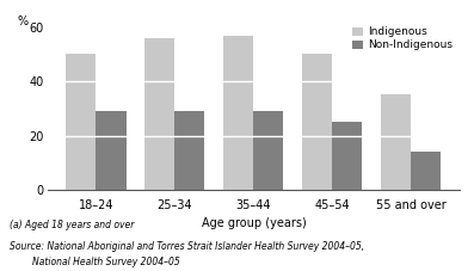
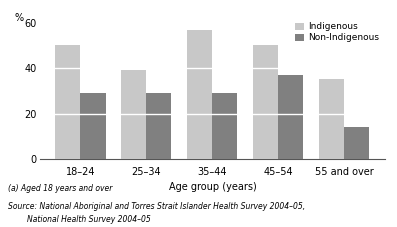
Indigenous/25–34: 56 -> 39
Non-Indigenous/45–54: 25 -> 37
